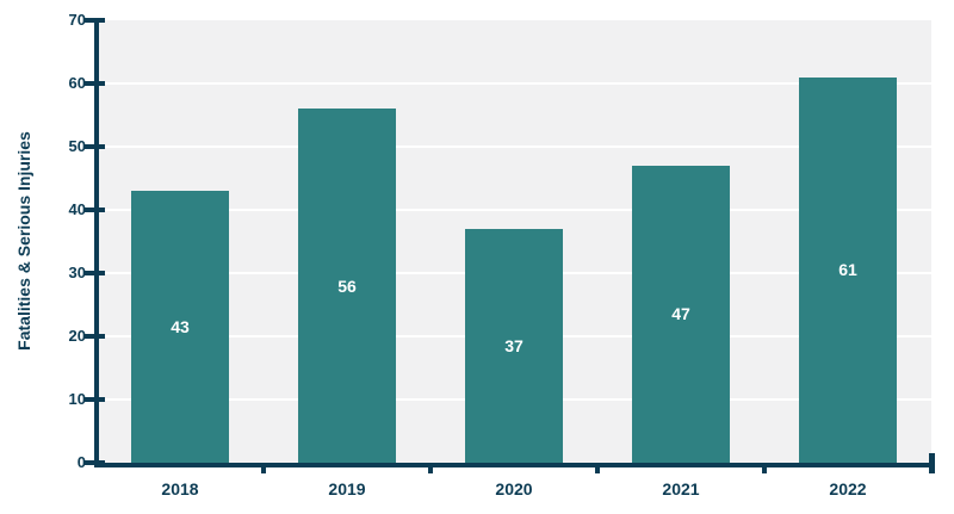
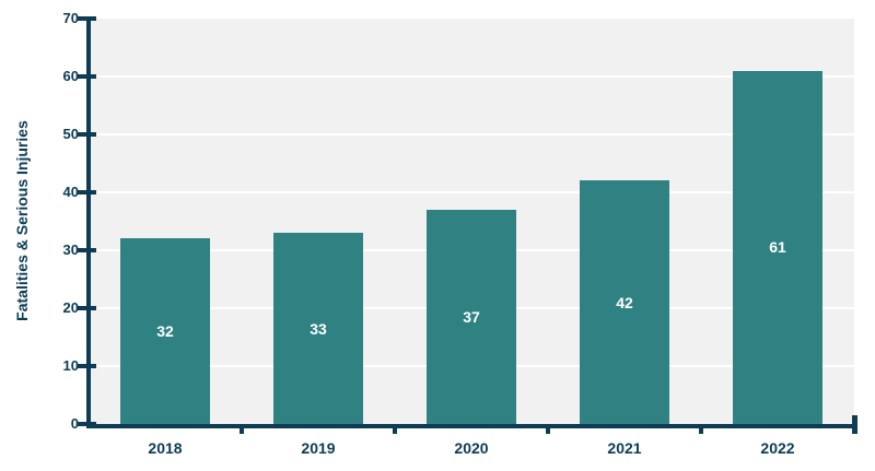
2018: 43 -> 32
2019: 56 -> 33
2021: 47 -> 42
